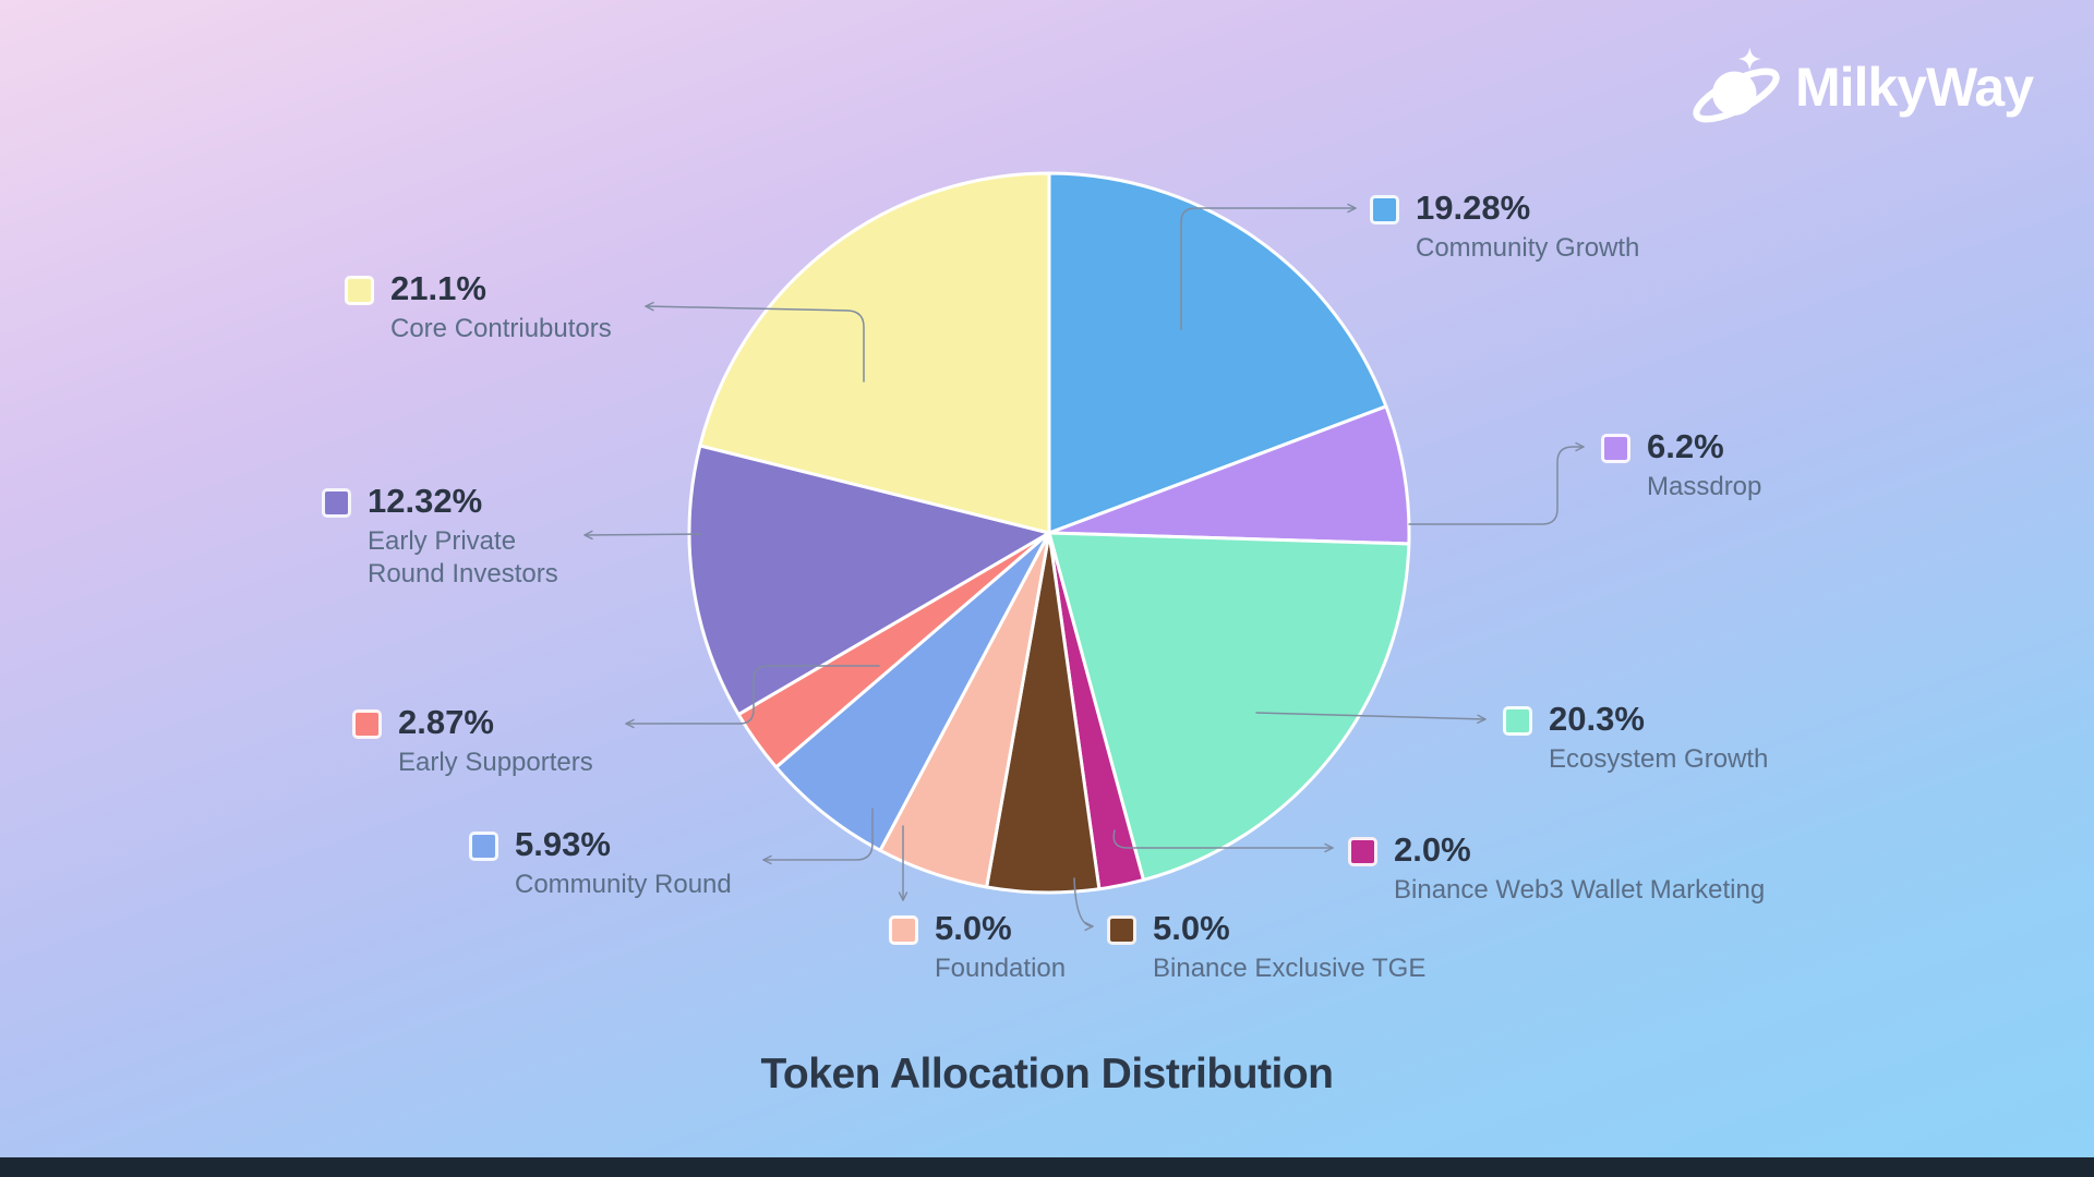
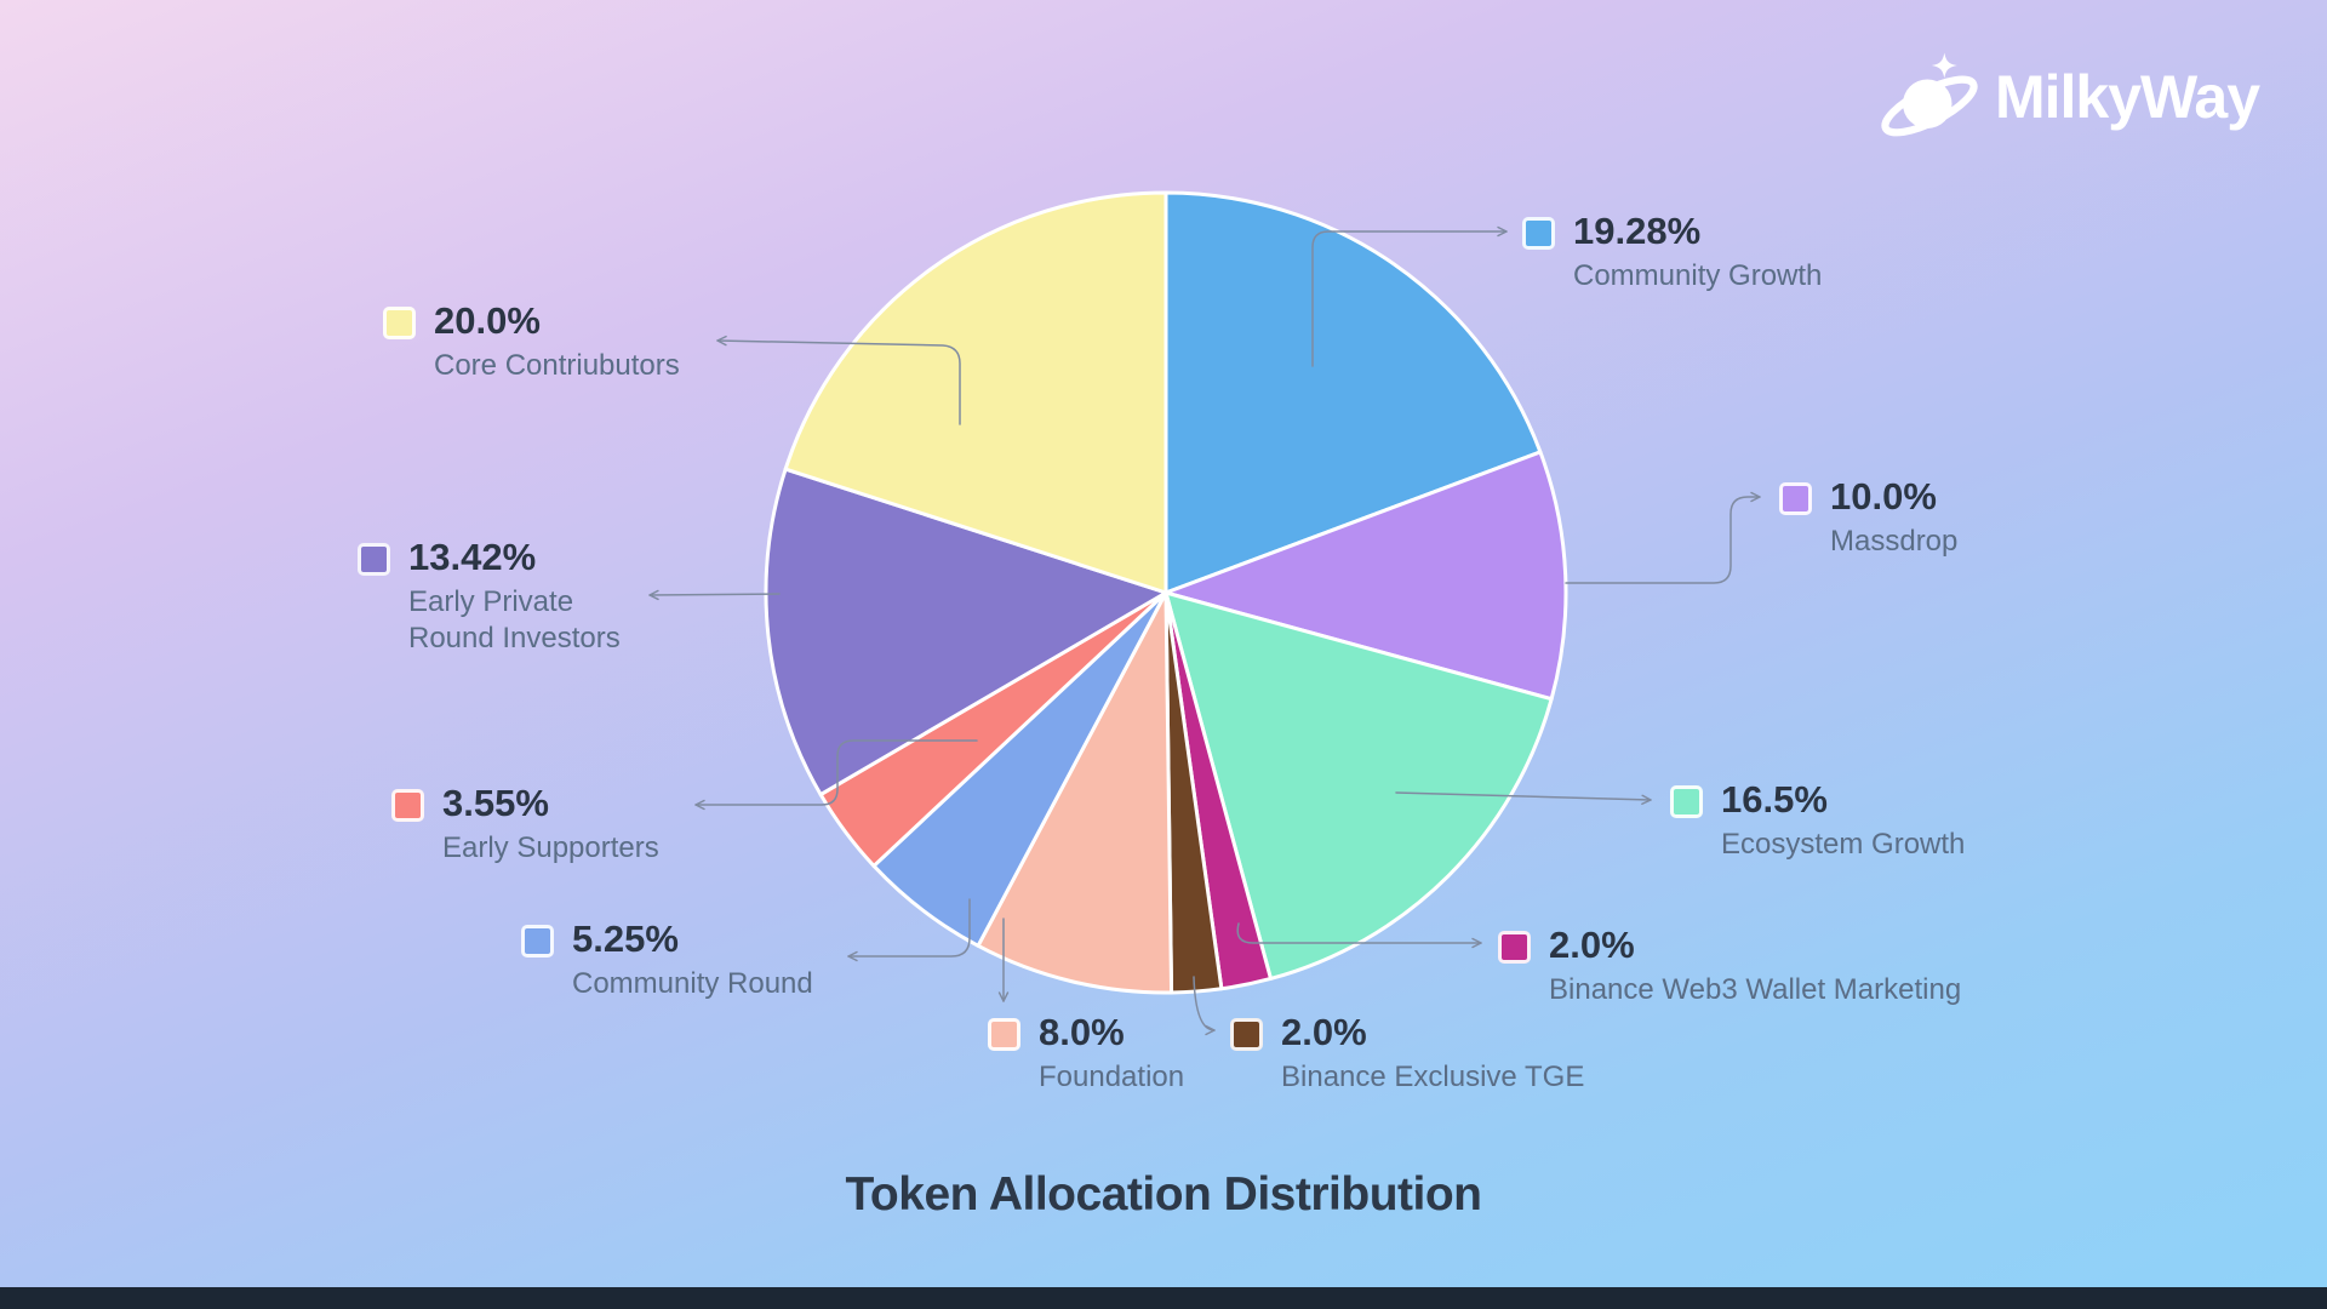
Massdrop: 6.2% -> 10.0%
Ecosystem Growth: 20.3% -> 16.5%
Binance Exclusive TGE: 5.0% -> 2.0%
Foundation: 5.0% -> 8.0%
Community Round: 5.93% -> 5.25%
Early Supporters: 2.87% -> 3.55%
Early Private Round Investors: 12.32% -> 13.42%
Core Contriubutors: 21.1% -> 20.0%
